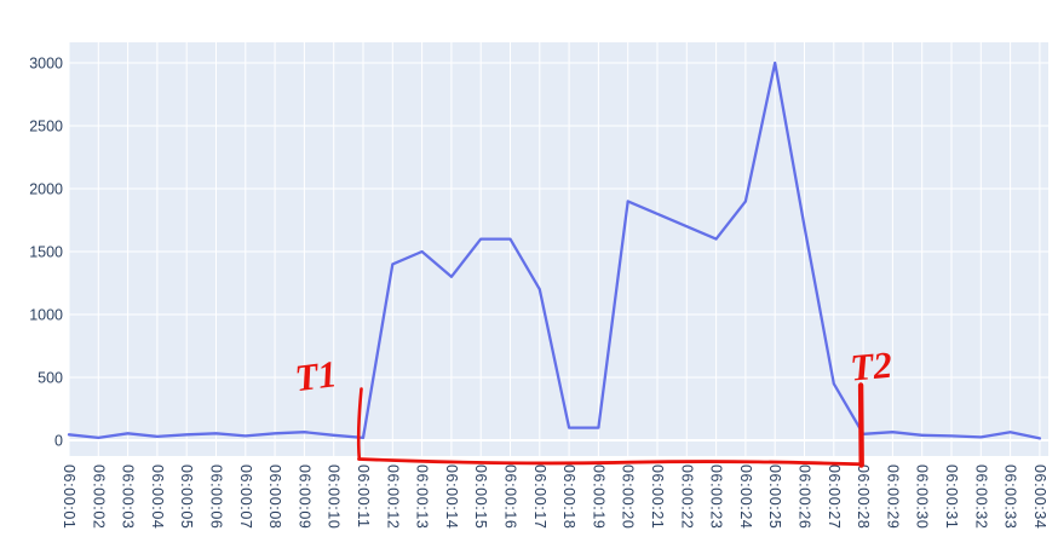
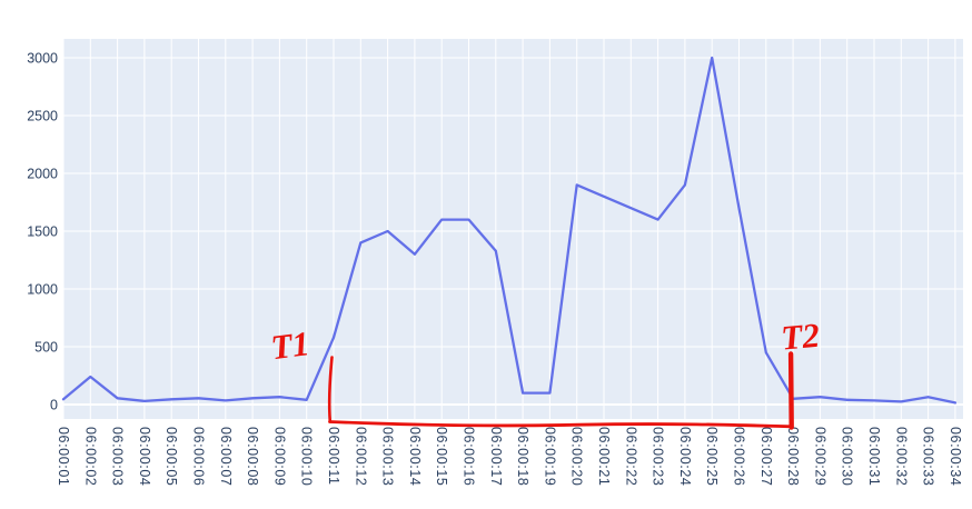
06:00:02: 20 -> 240
06:00:11: 20 -> 580
06:00:17: 1200 -> 1330
